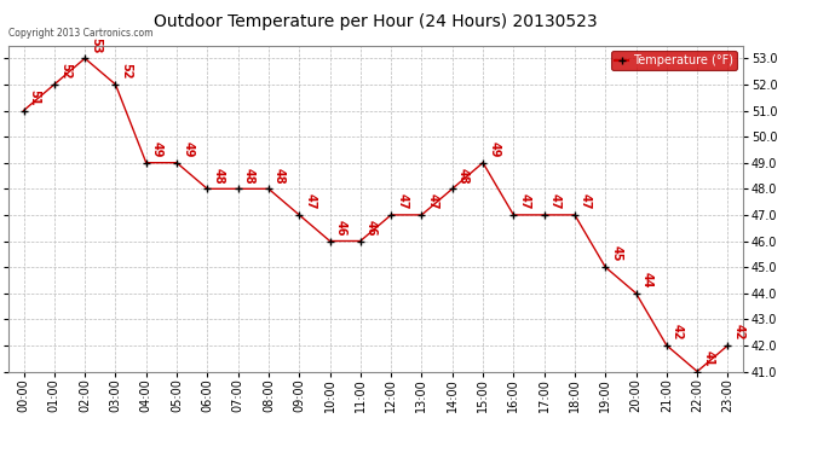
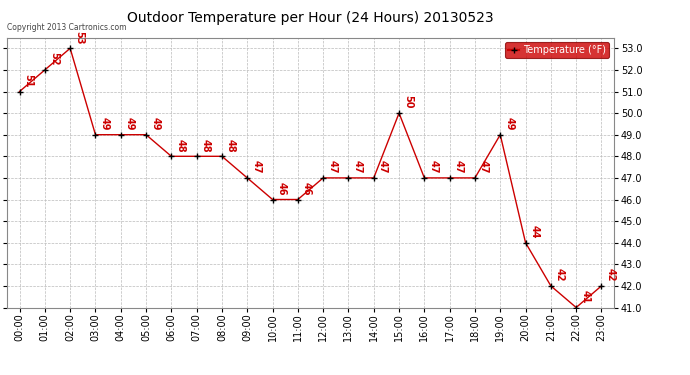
03:00: 52 -> 49
14:00: 48 -> 47
15:00: 49 -> 50
19:00: 45 -> 49
